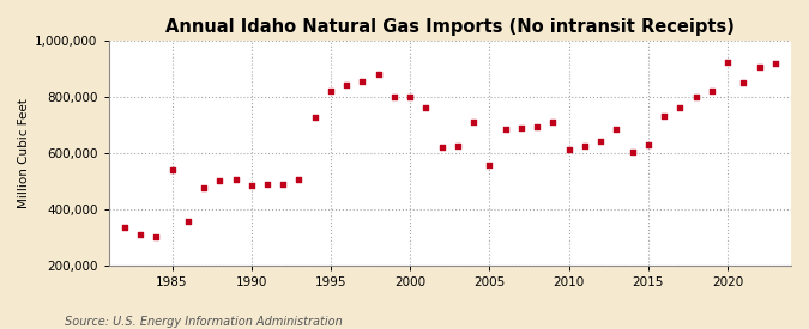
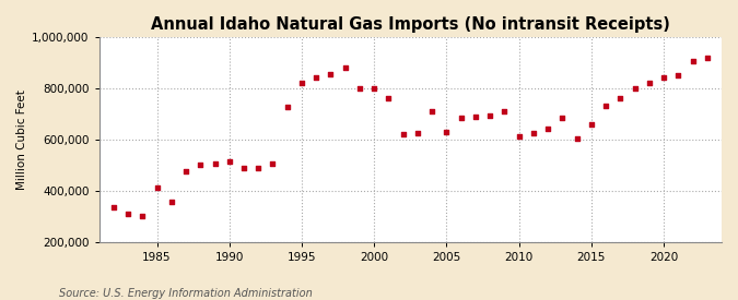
1985: 540,000 -> 410,000
1990: 485,000 -> 515,000
2005: 555,000 -> 630,000
2015: 630,000 -> 660,000
2020: 925,000 -> 840,000
